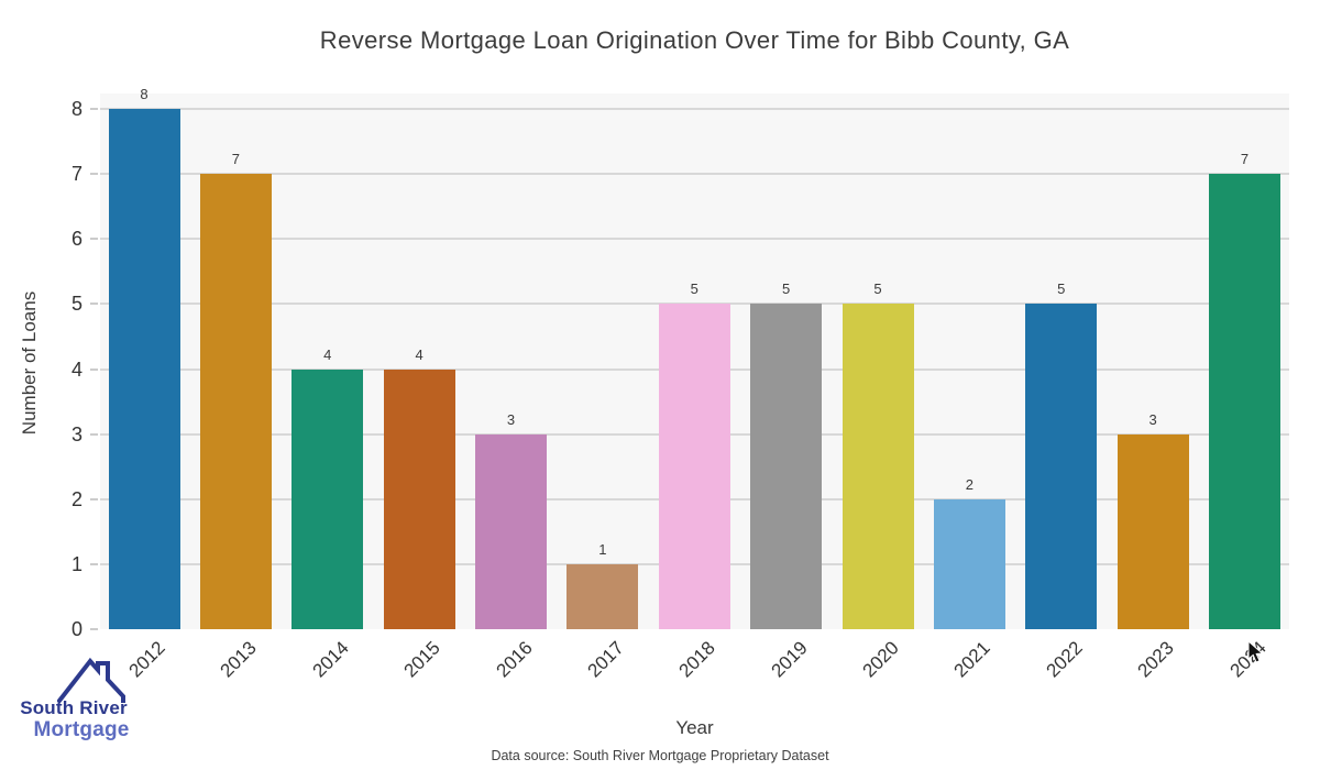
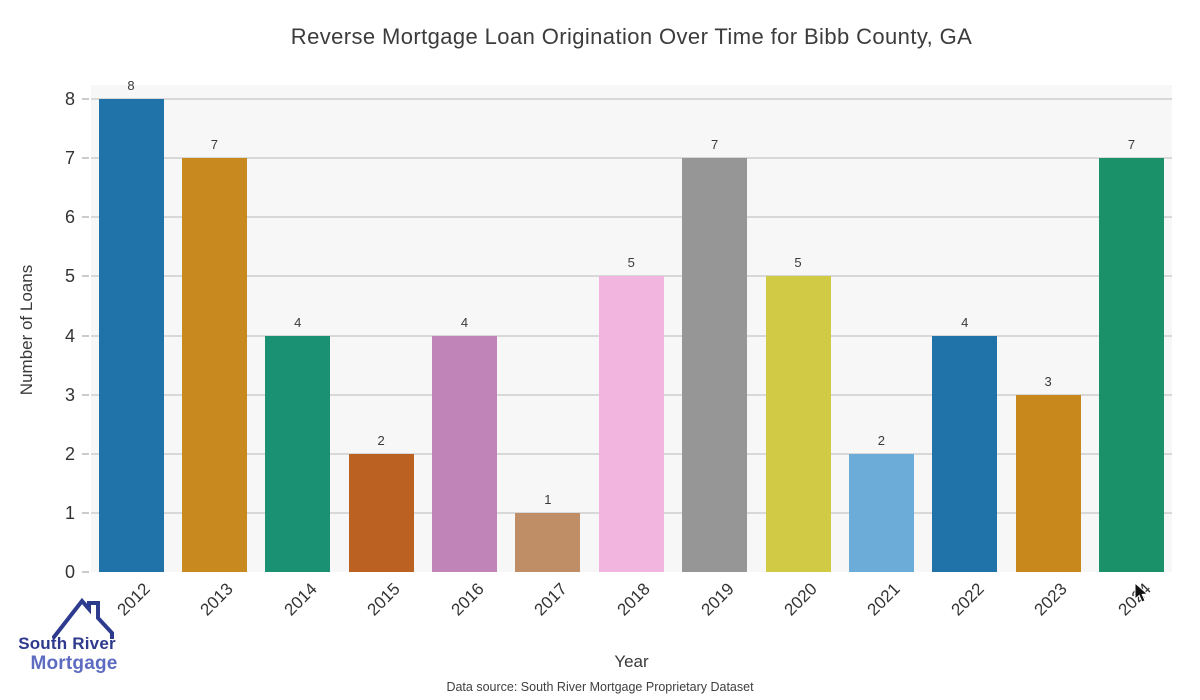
2015: 4 -> 2
2016: 3 -> 4
2019: 5 -> 7
2022: 5 -> 4
